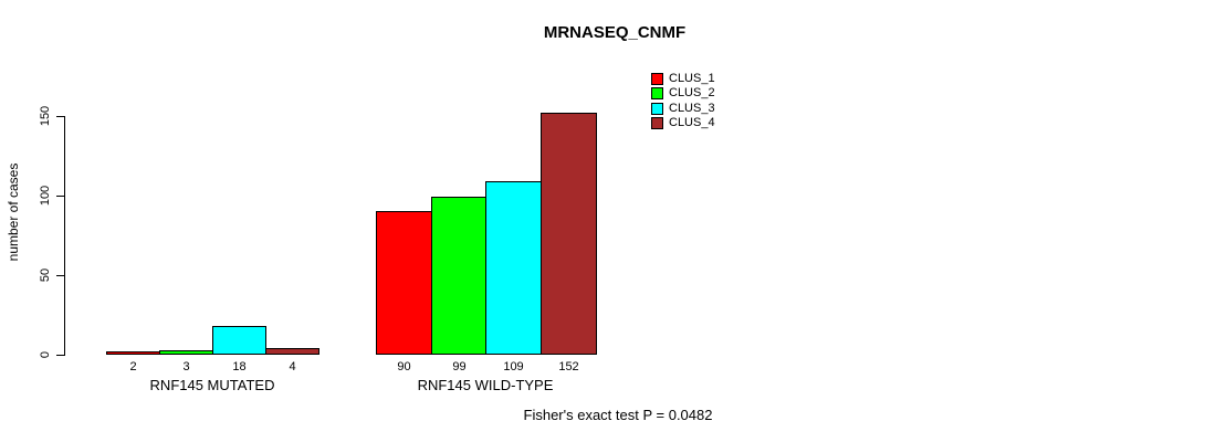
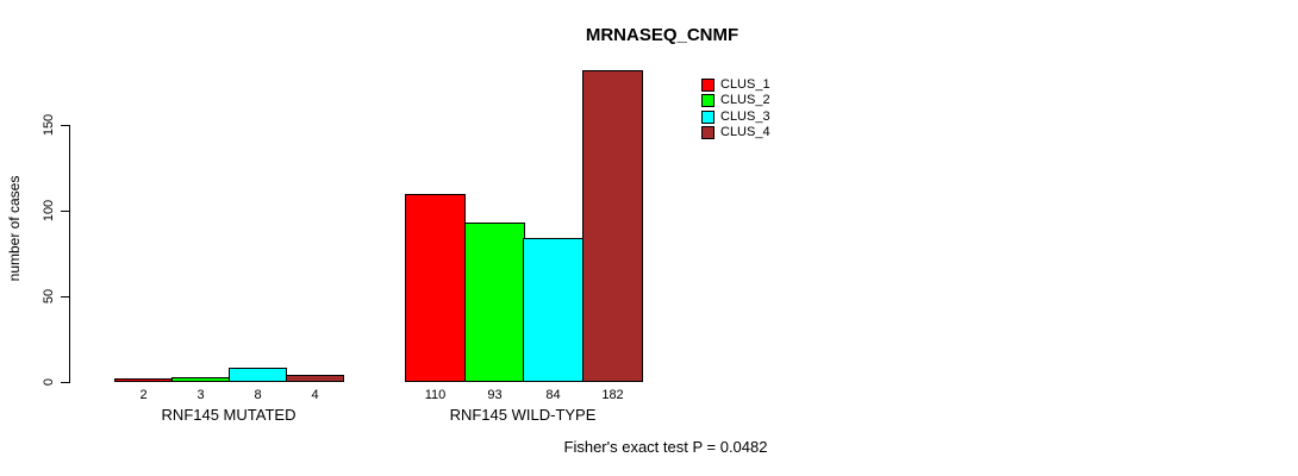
CLUS_3/RNF145 MUTATED: 18 -> 8
CLUS_1/RNF145 WILD-TYPE: 90 -> 110
CLUS_2/RNF145 WILD-TYPE: 99 -> 93
CLUS_3/RNF145 WILD-TYPE: 109 -> 84
CLUS_4/RNF145 WILD-TYPE: 152 -> 182
